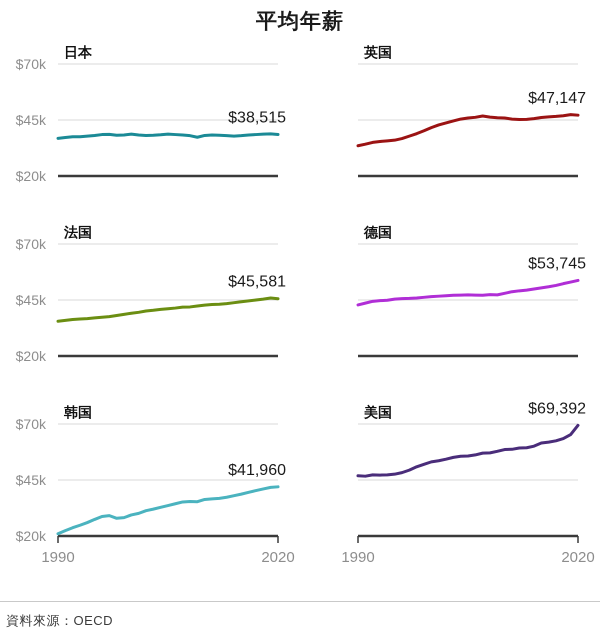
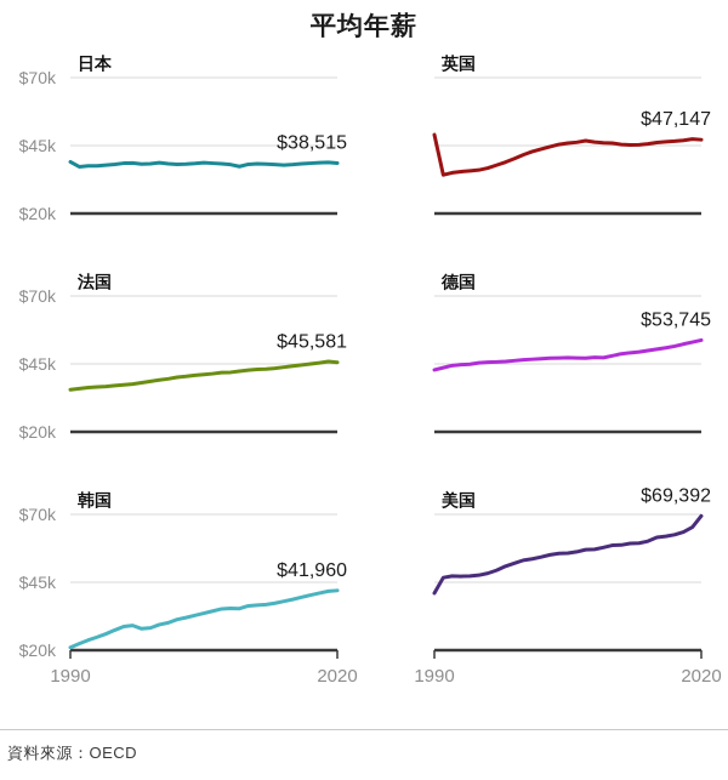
日本/1990: $37k -> $39k
英国/1990: $34k -> $49k
美国/1990: $47k -> $41k
